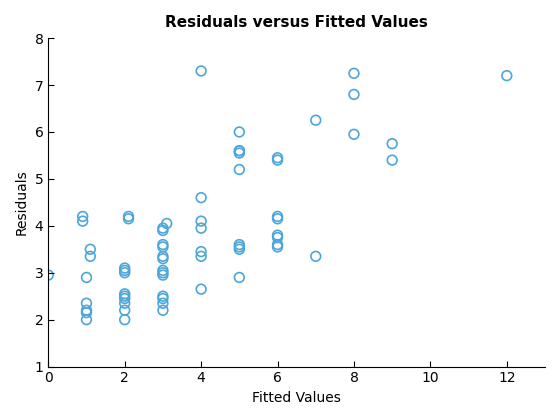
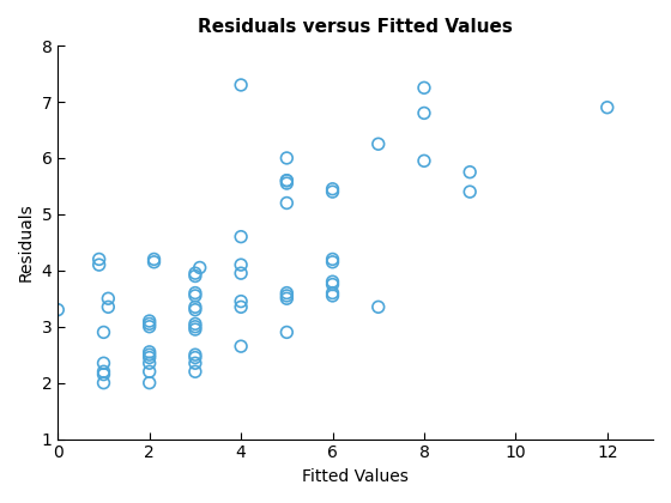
0: 2.95 -> 3.30
12: 7.20 -> 6.90
